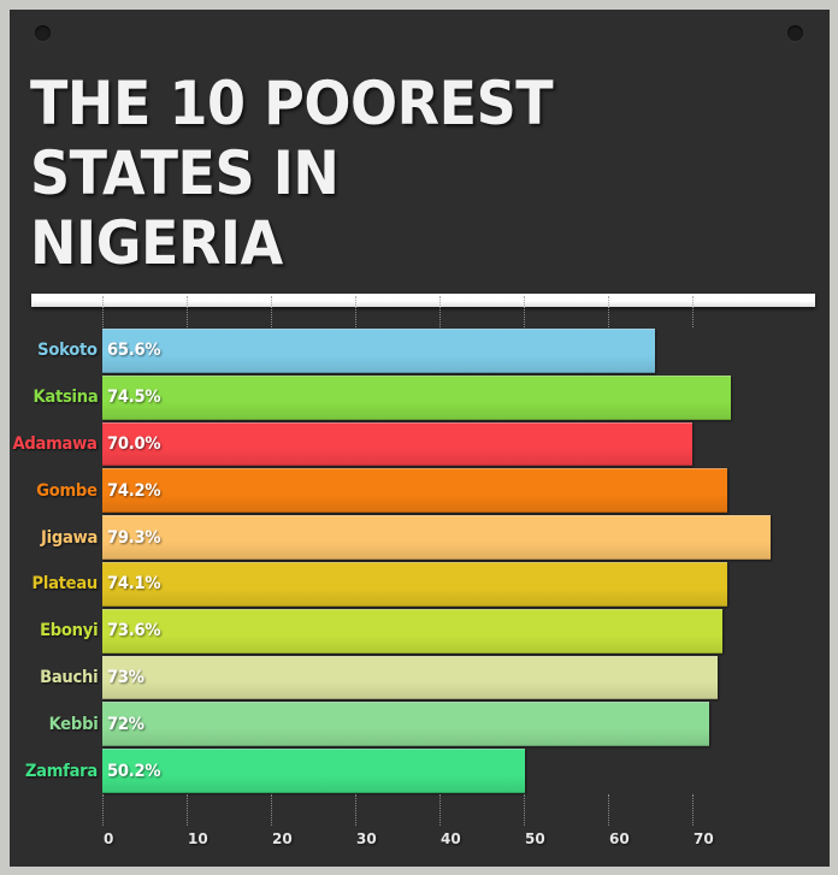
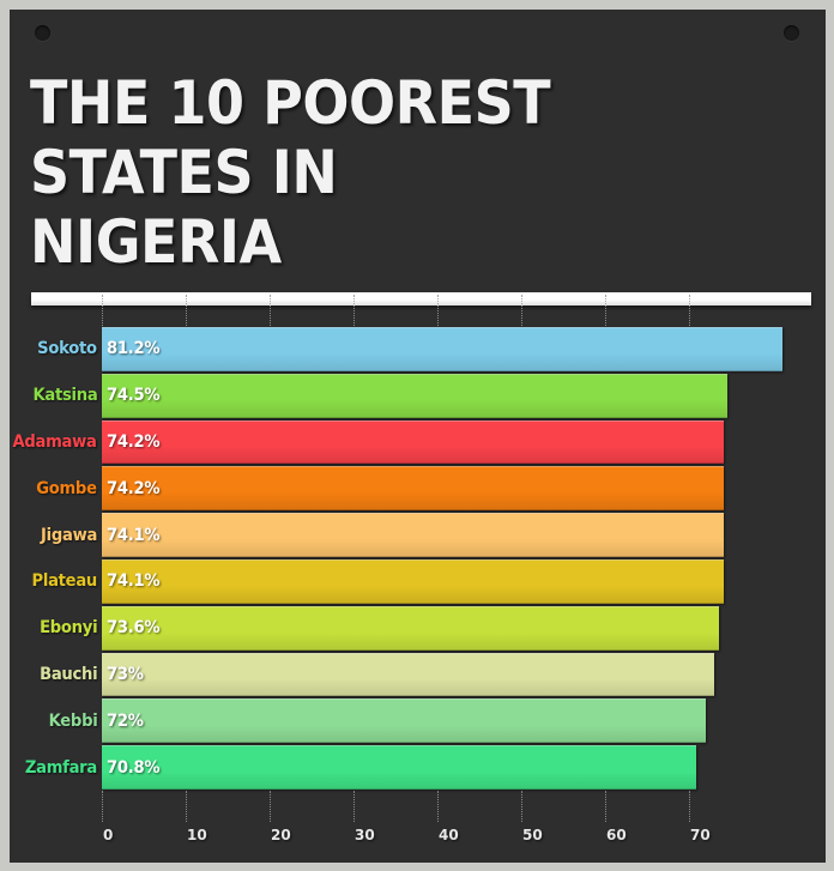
Sokoto: 65.6% -> 81.2%
Adamawa: 70.0% -> 74.2%
Jigawa: 79.3% -> 74.1%
Zamfara: 50.2% -> 70.8%
